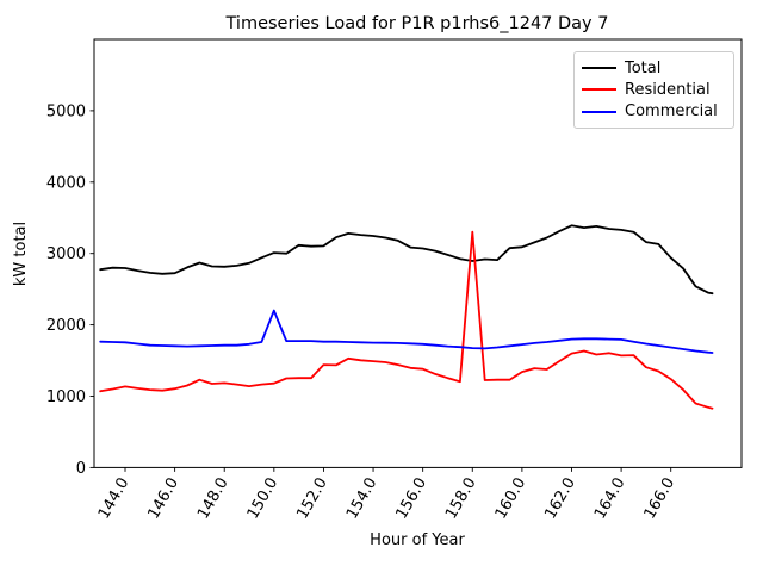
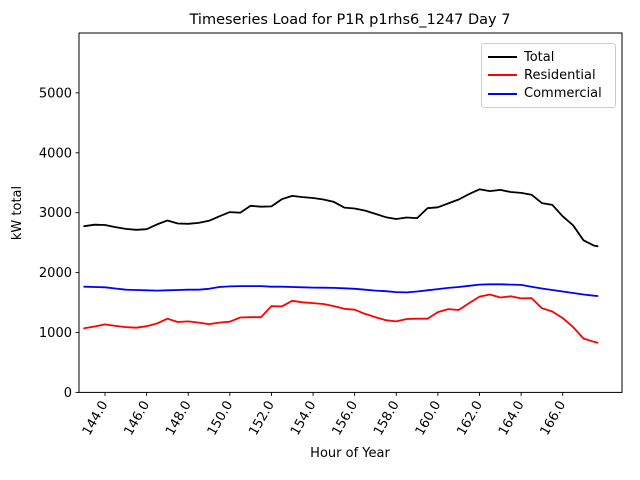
Commercial/150.0: 2200 -> 1800
Residential/158.0: 3300 -> 1200
